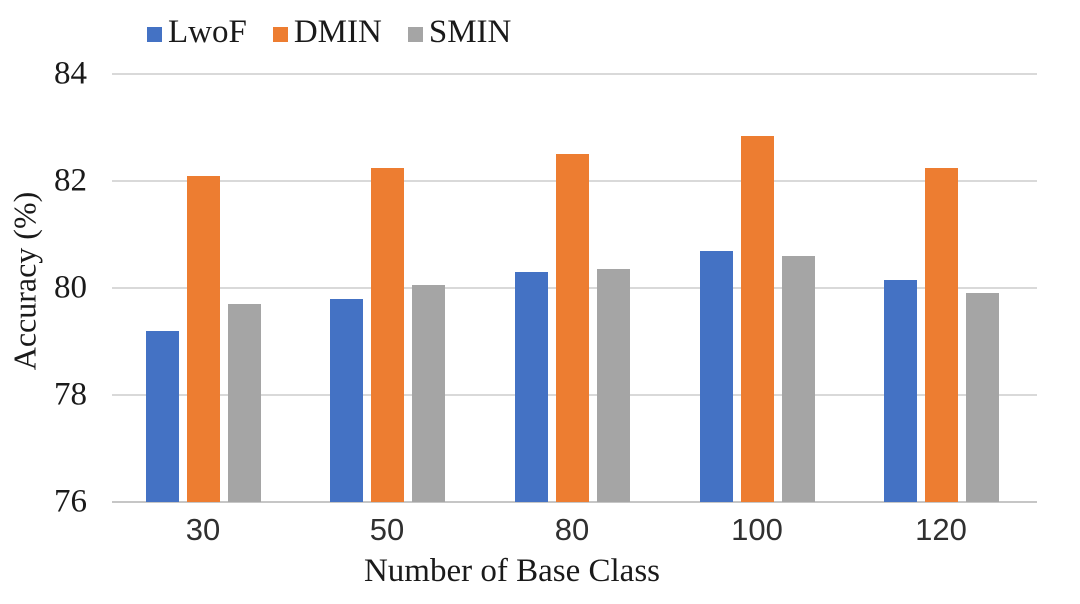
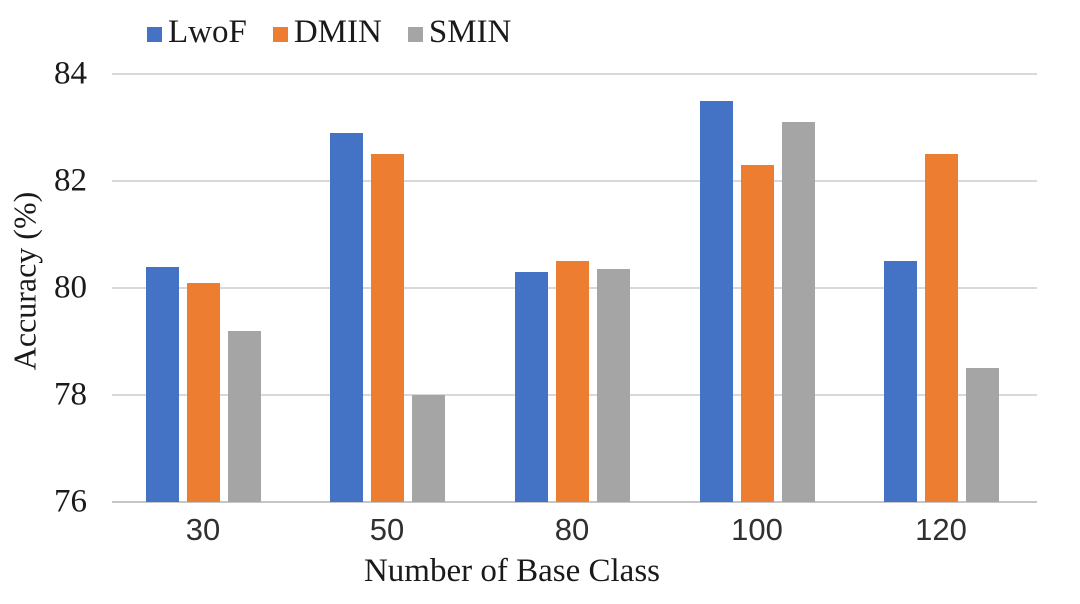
LwoF/30: 79.2 -> 80.4
DMIN/30: 82.1 -> 80.1
SMIN/30: 79.7 -> 79.2
LwoF/50: 79.8 -> 82.9
DMIN/50: 82.2 -> 82.5
SMIN/50: 80.0 -> 78.0
DMIN/80: 82.5 -> 80.5
LwoF/100: 80.7 -> 83.5
DMIN/100: 82.8 -> 82.3
SMIN/100: 80.6 -> 83.1
LwoF/120: 80.2 -> 80.5
DMIN/120: 82.2 -> 82.5
SMIN/120: 79.9 -> 78.5
